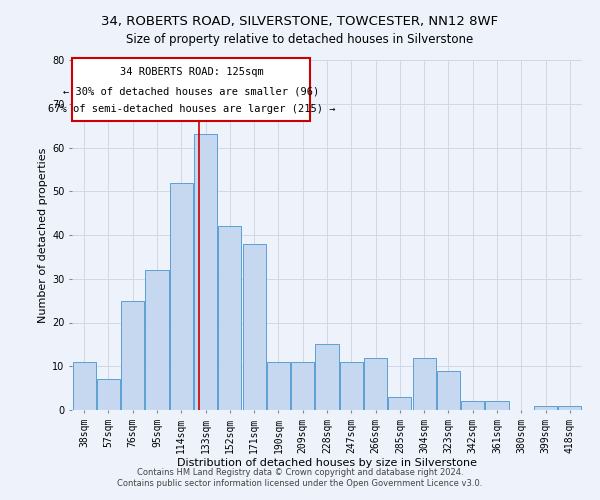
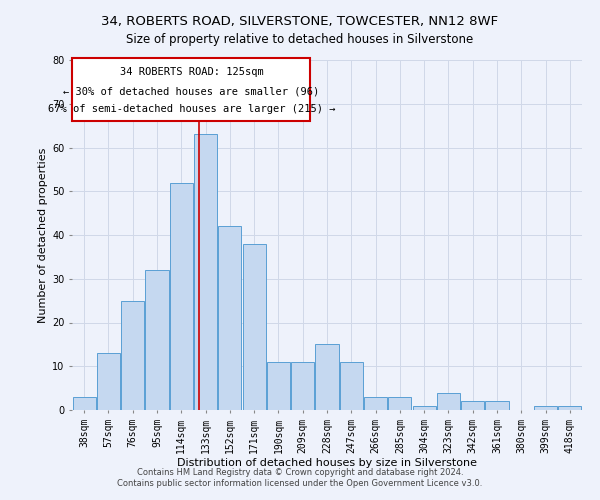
38sqm: 11 -> 3
57sqm: 7 -> 13
266sqm: 12 -> 3
304sqm: 12 -> 1
323sqm: 9 -> 4
